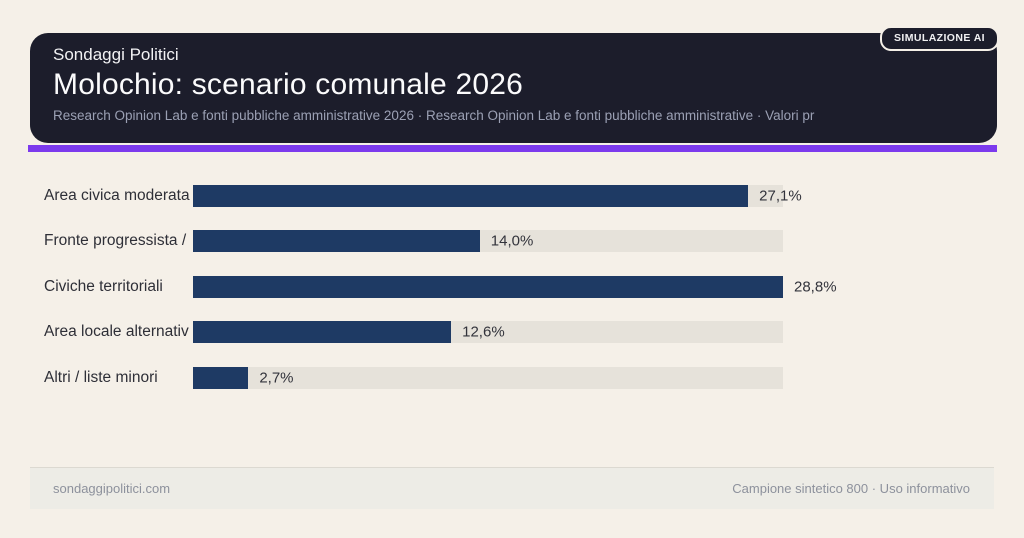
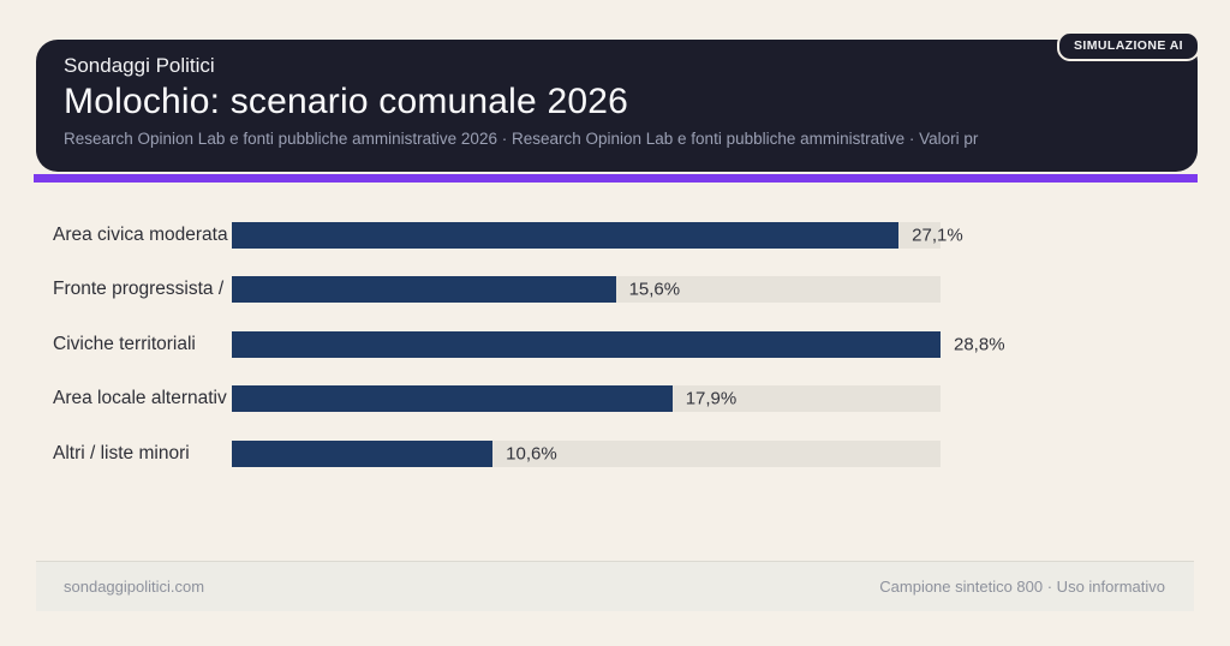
Fronte progressista /: 14,0% -> 15,6%
Area locale alternativ: 12,6% -> 17,9%
Altri / liste minori: 2,7% -> 10,6%
